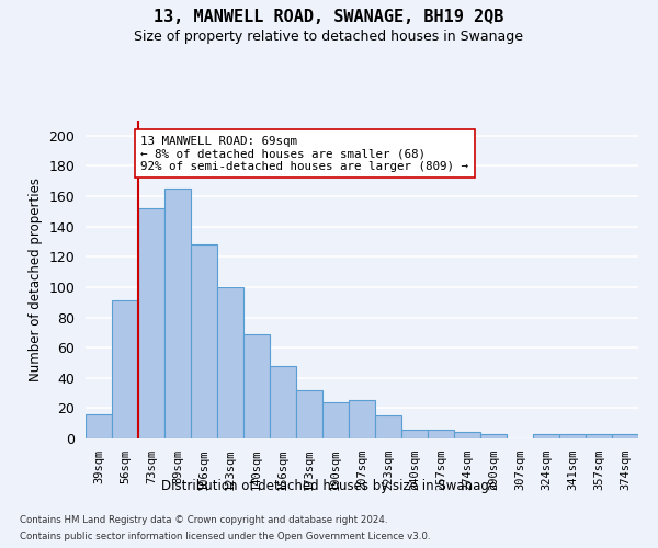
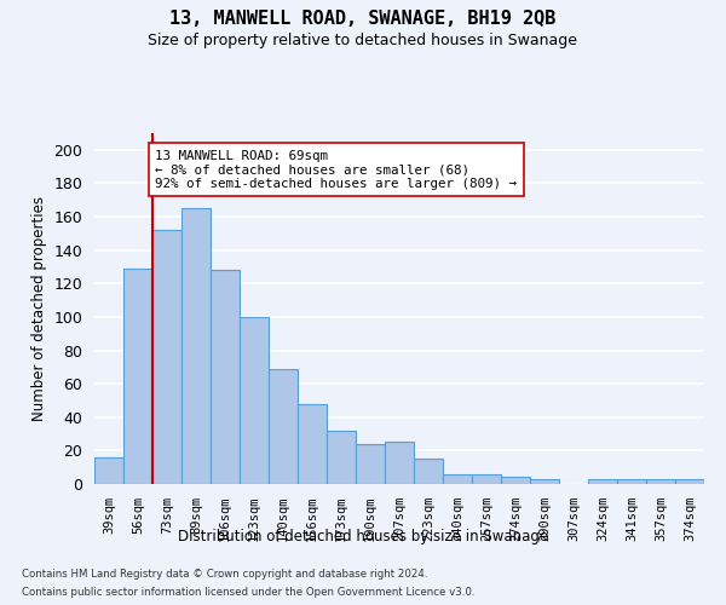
56sqm: 91 -> 129
